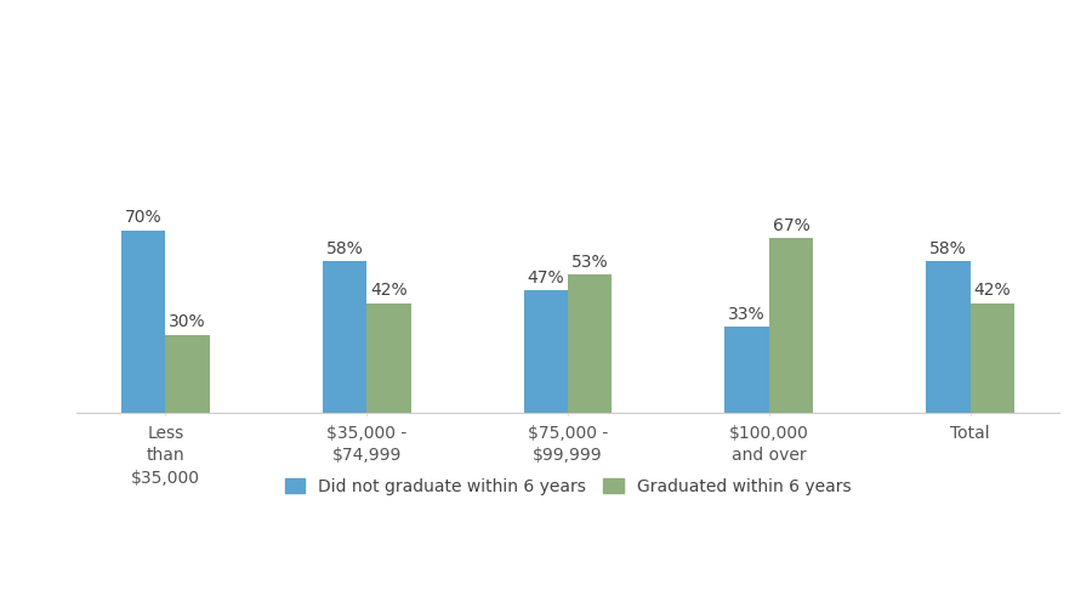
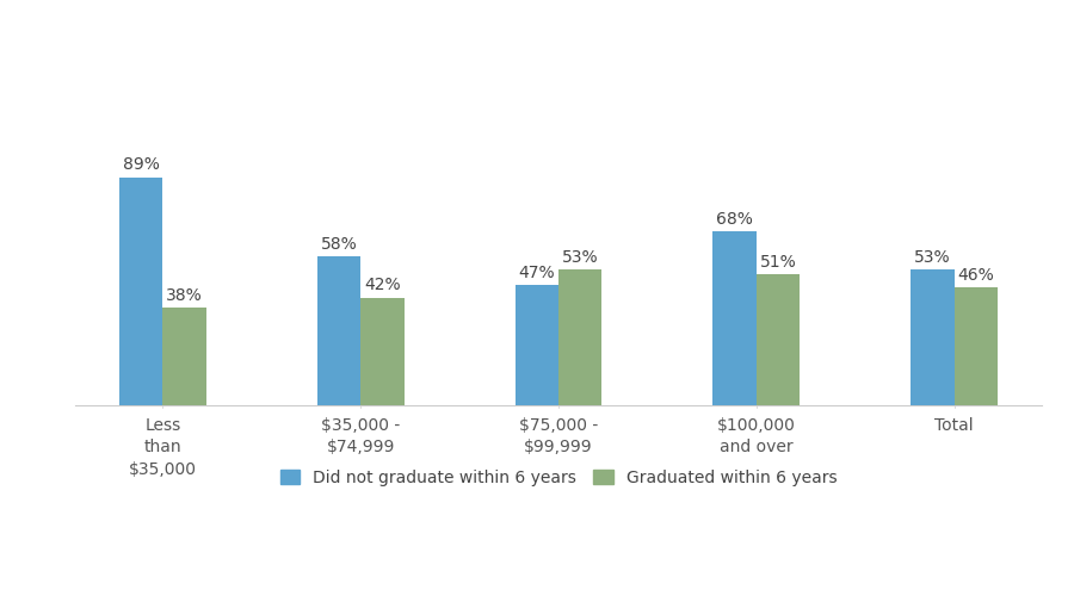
Did not graduate within 6 years/Less than $35,000: 70% -> 89%
Graduated within 6 years/Less than $35,000: 30% -> 38%
Did not graduate within 6 years/$100,000 and over: 33% -> 68%
Graduated within 6 years/$100,000 and over: 67% -> 51%
Did not graduate within 6 years/Total: 58% -> 53%
Graduated within 6 years/Total: 42% -> 46%
